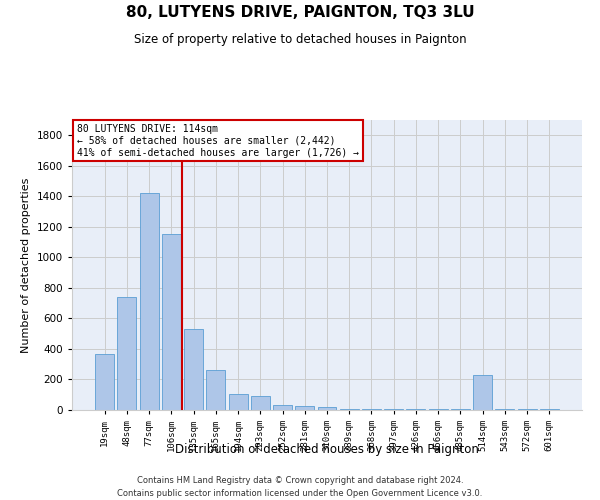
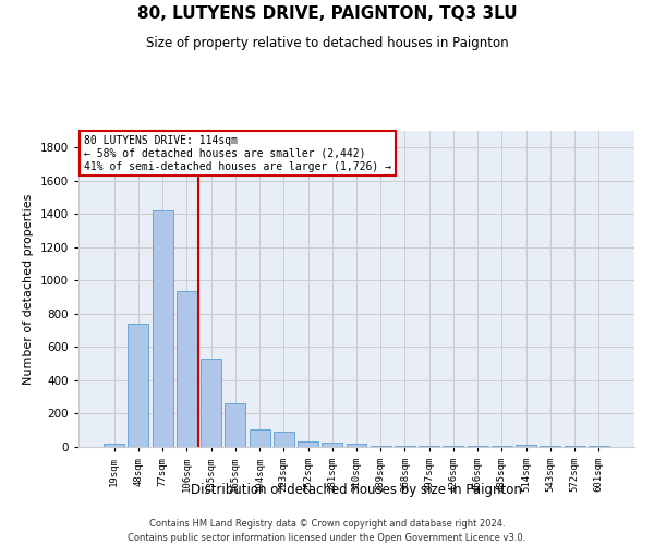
19sqm: 370 -> 20
106sqm: 1150 -> 940
514sqm: 230 -> 20
